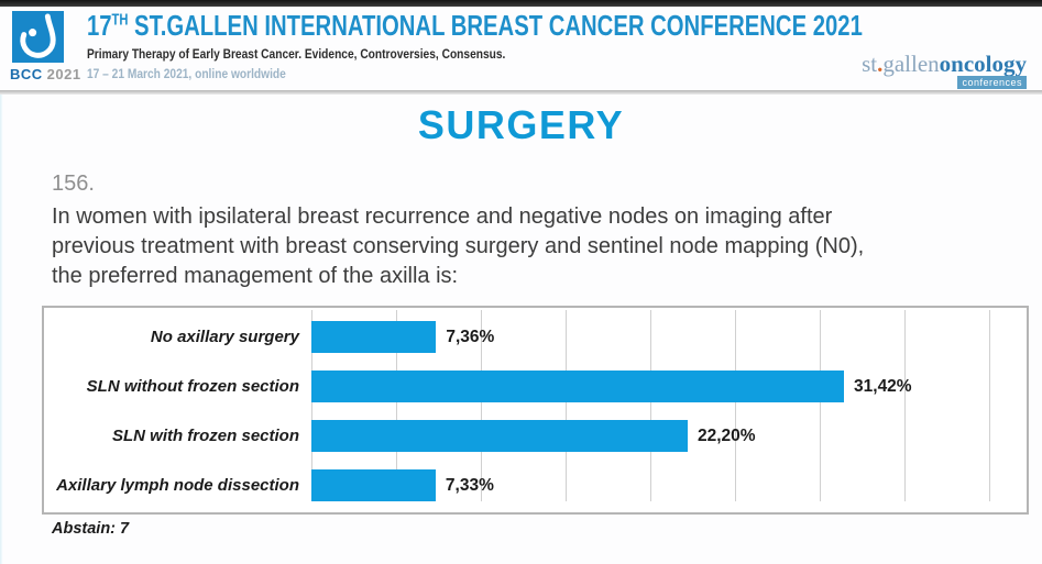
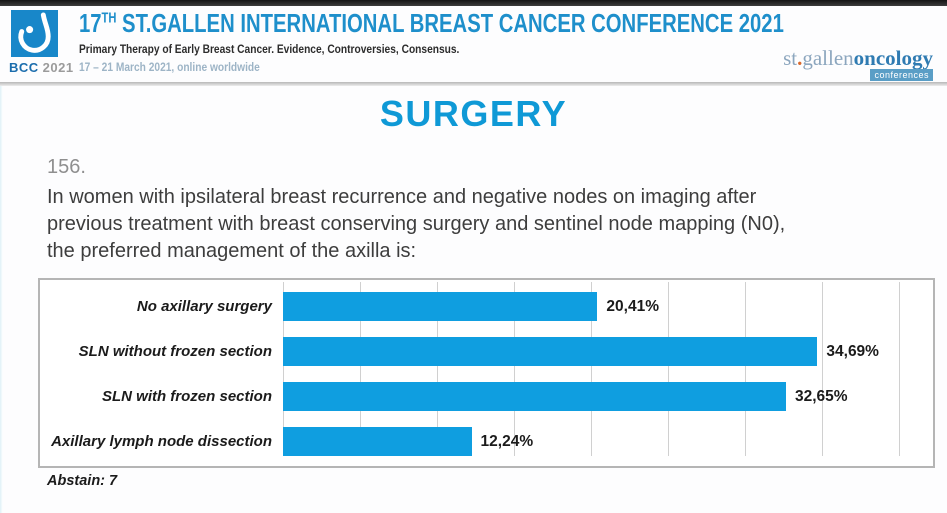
No axillary surgery: 7,36% -> 20,41%
SLN without frozen section: 31,42% -> 34,69%
SLN with frozen section: 22,20% -> 32,65%
Axillary lymph node dissection: 7,33% -> 12,24%
